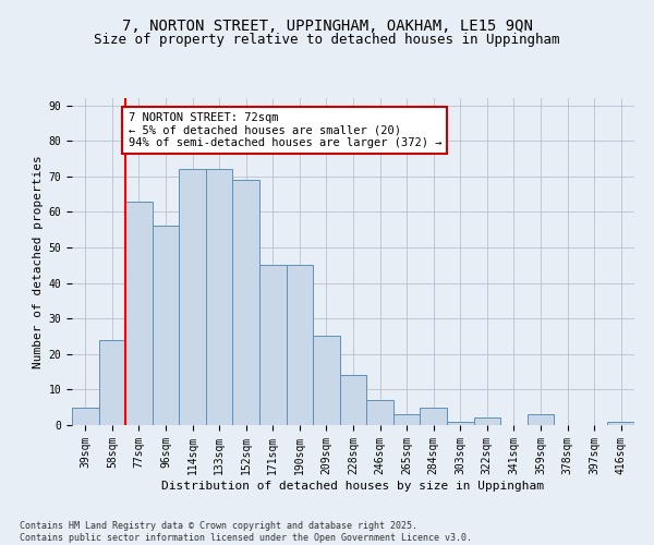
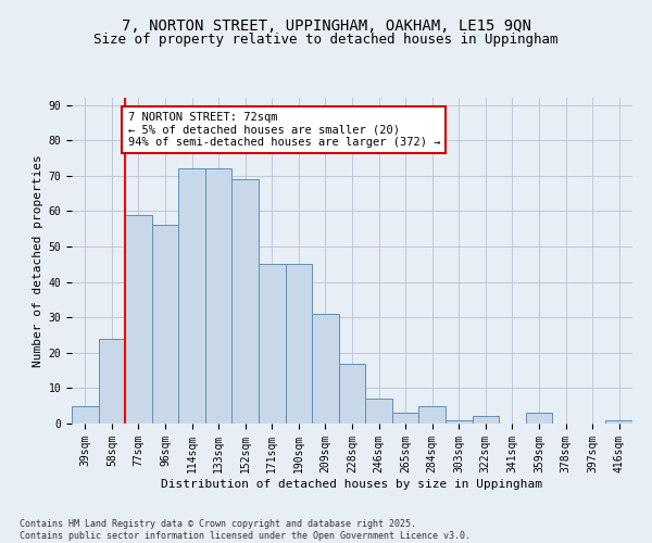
77sqm: 63 -> 59
209sqm: 25 -> 31
228sqm: 14 -> 17
